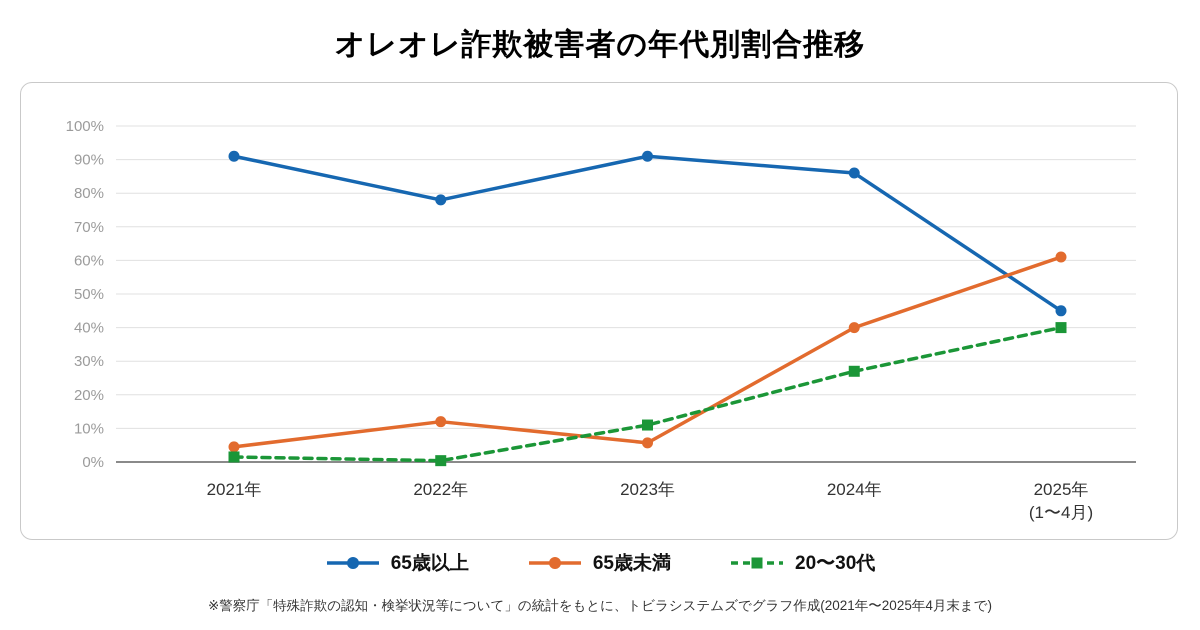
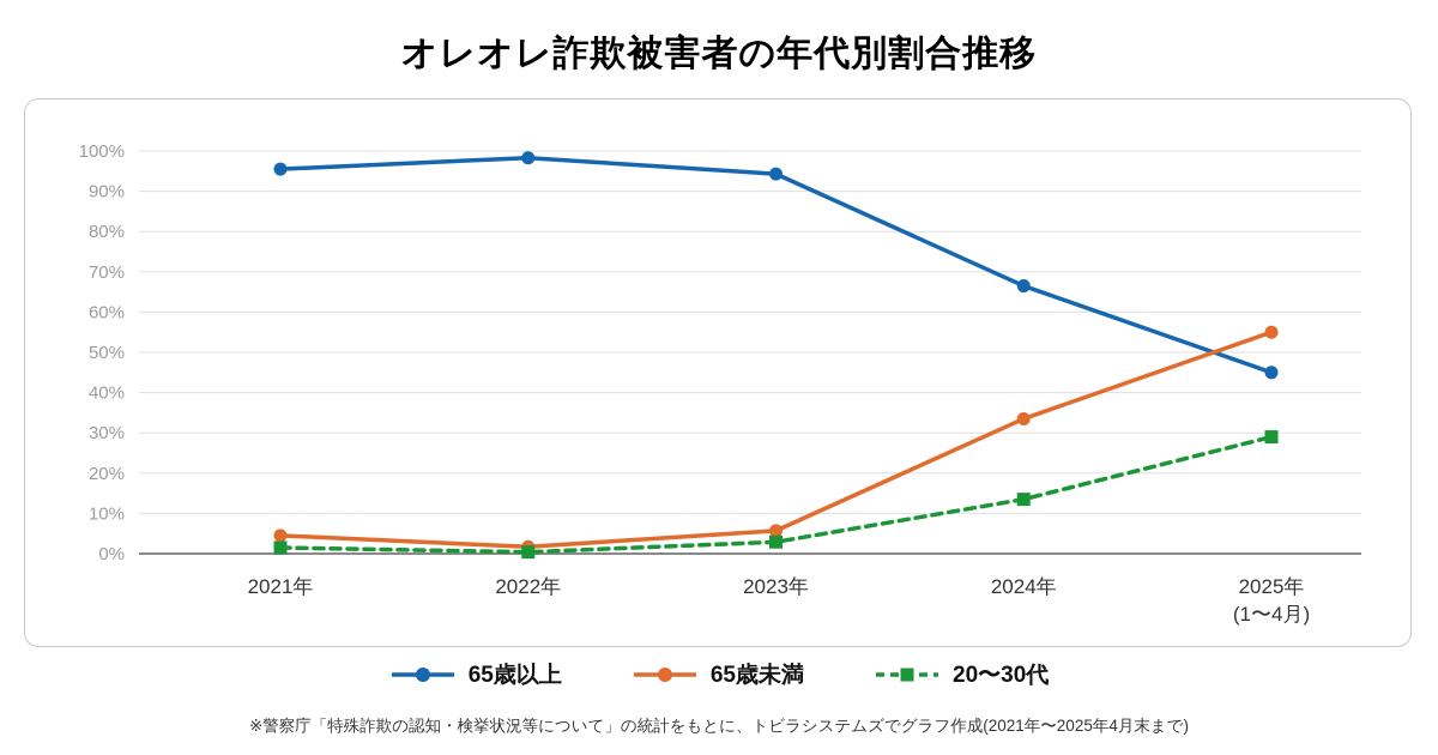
65歳以上/2021年: 91% -> 96%
65歳以上/2022年: 78% -> 98%
65歳未満/2022年: 12% -> 2%
65歳以上/2023年: 91% -> 94%
20〜30代/2023年: 11% -> 3%
65歳以上/2024年: 86% -> 66%
65歳未満/2024年: 40% -> 34%
20〜30代/2024年: 27% -> 14%
65歳未満/2025年 (1〜4月): 61% -> 55%
20〜30代/2025年 (1〜4月): 40% -> 29%
